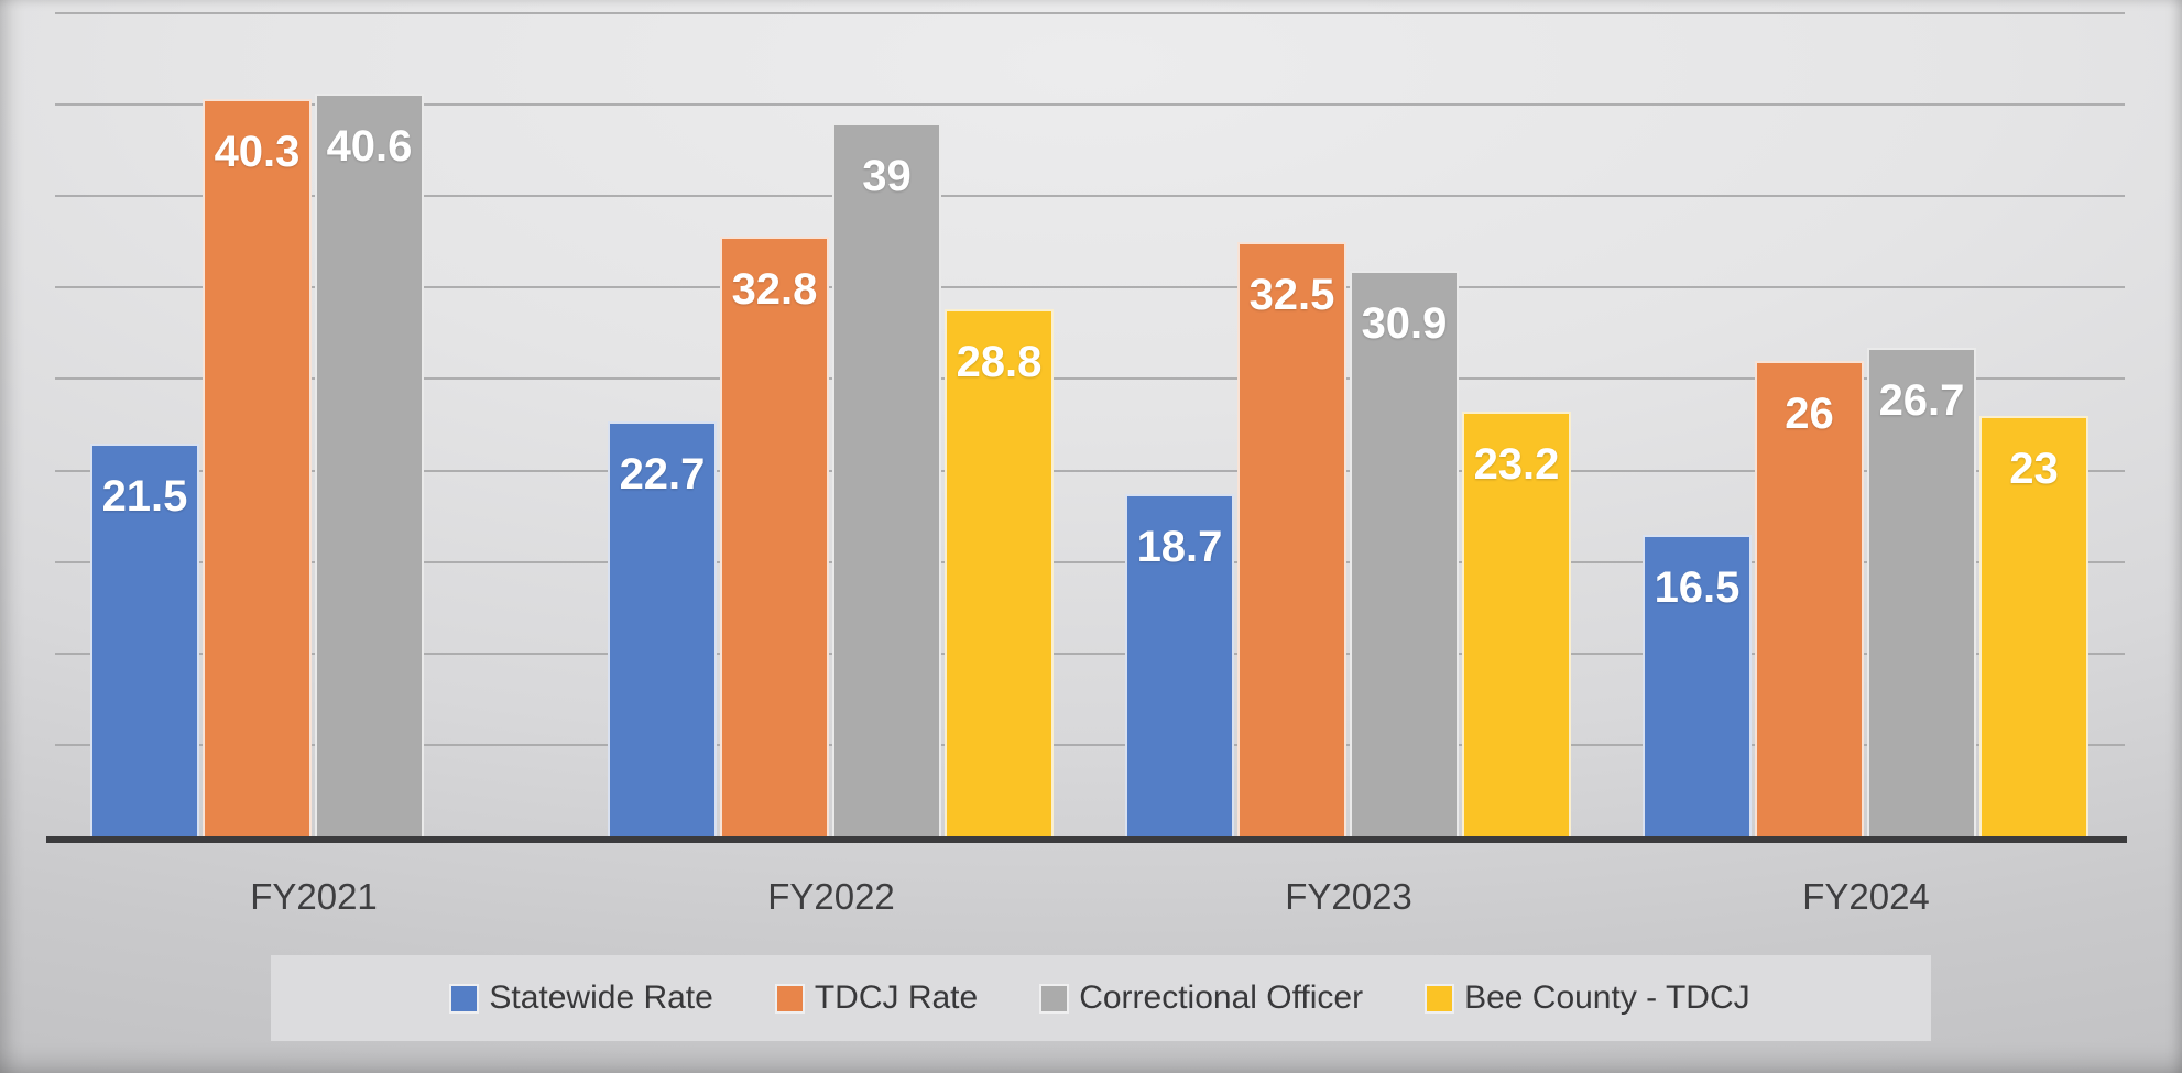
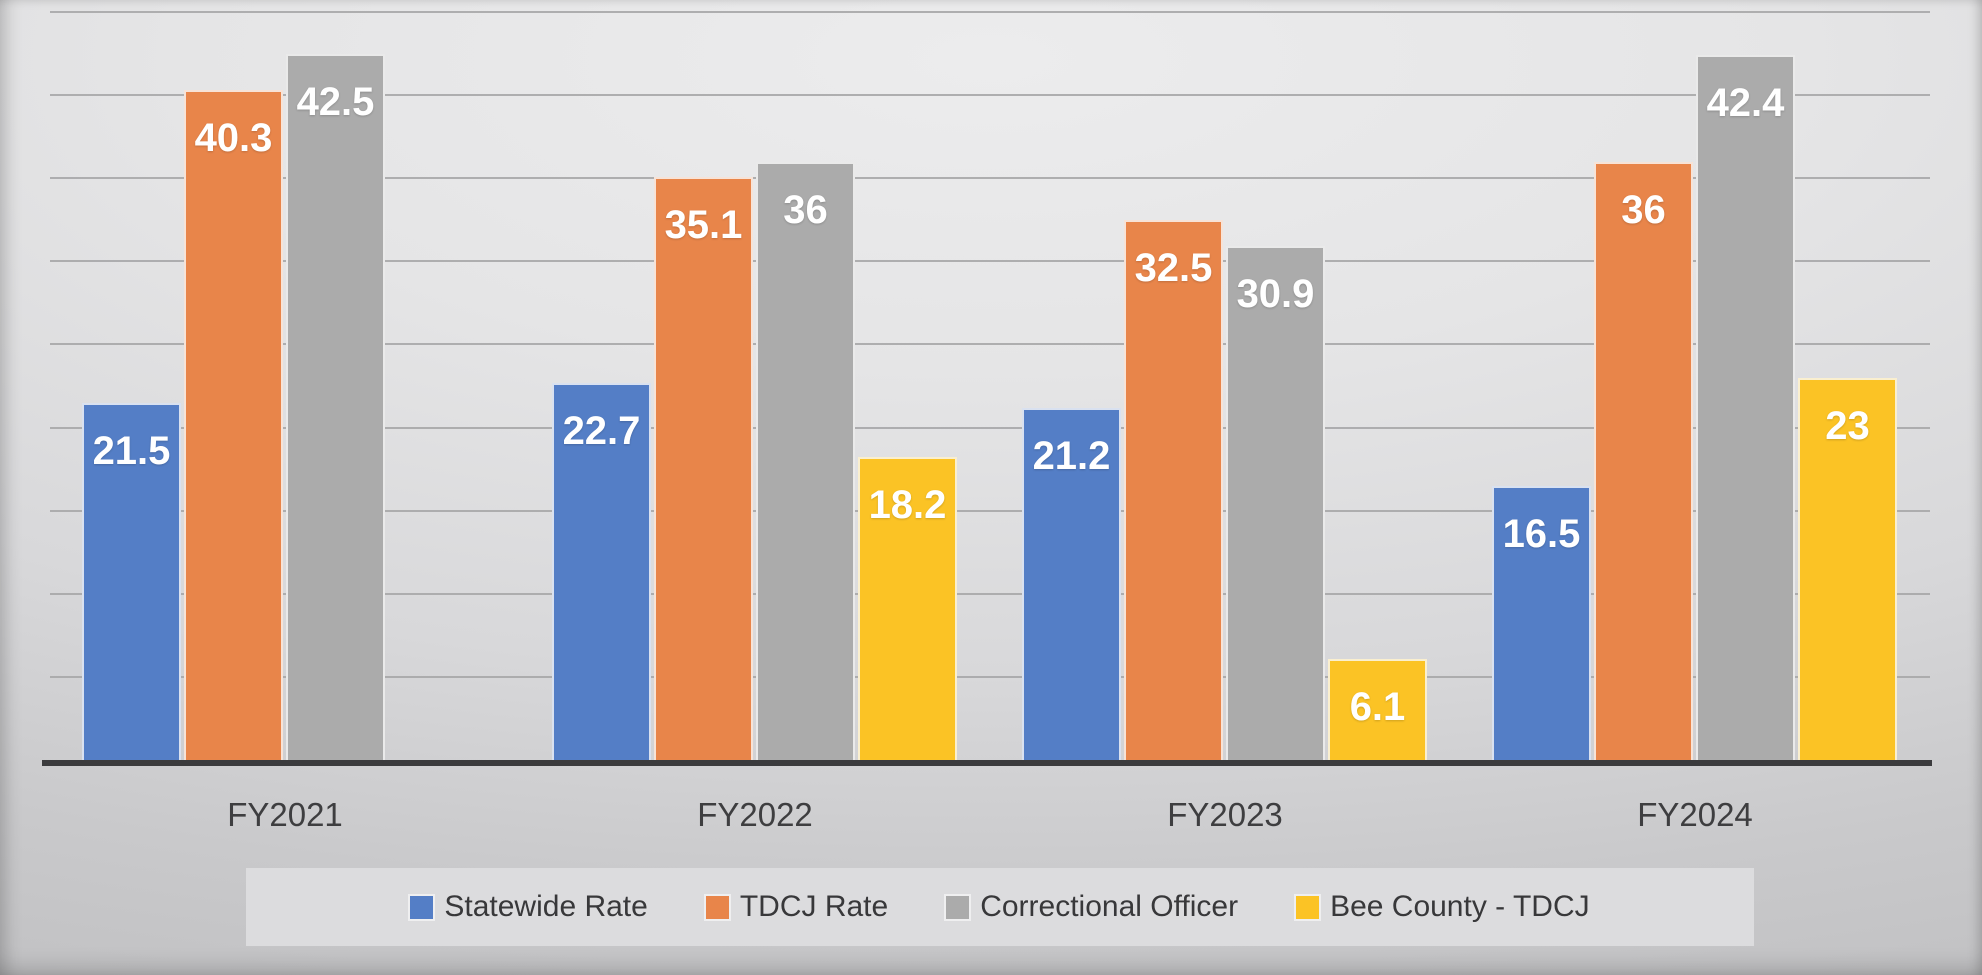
Correctional Officer/FY2021: 40.6 -> 42.5
TDCJ Rate/FY2022: 32.8 -> 35.1
Correctional Officer/FY2022: 39 -> 36
Bee County - TDCJ/FY2022: 28.8 -> 18.2
Statewide Rate/FY2023: 18.7 -> 21.2
Bee County - TDCJ/FY2023: 23.2 -> 6.1
TDCJ Rate/FY2024: 26 -> 36
Correctional Officer/FY2024: 26.7 -> 42.4
